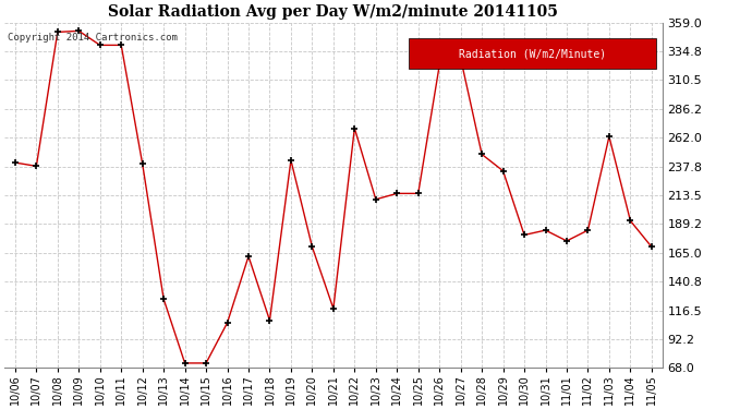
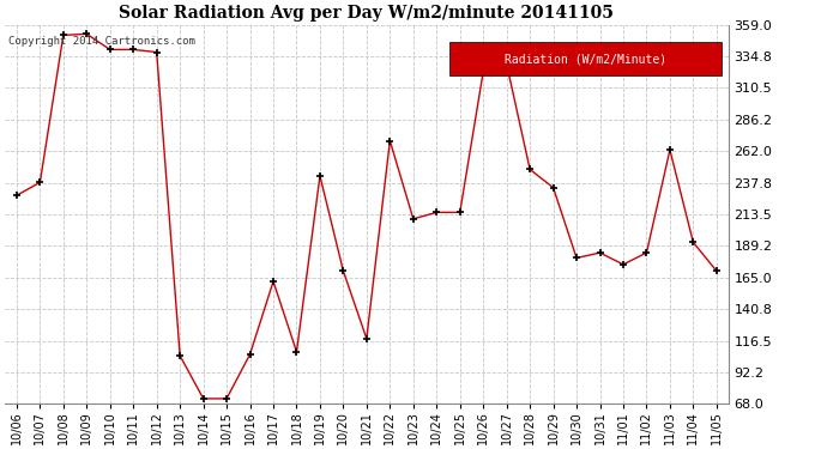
10/06: 241 -> 228
10/12: 240 -> 338
10/13: 126 -> 105
